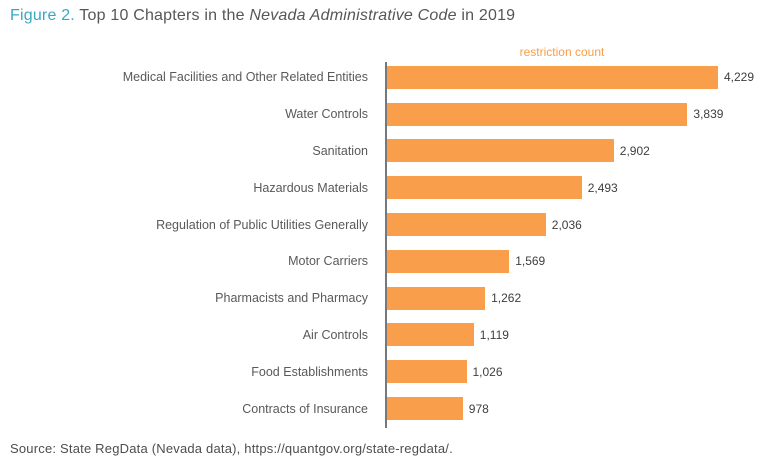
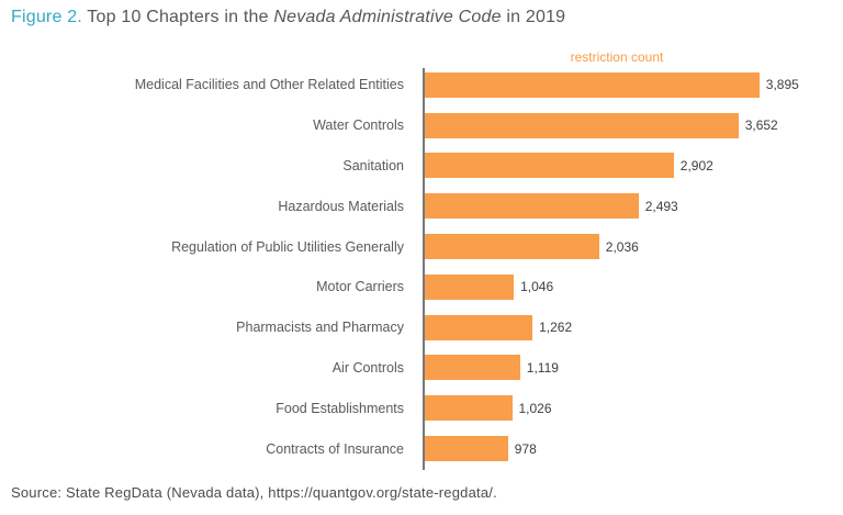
Medical Facilities and Other Related Entities: 4,229 -> 3,895
Water Controls: 3,839 -> 3,652
Motor Carriers: 1,569 -> 1,046
